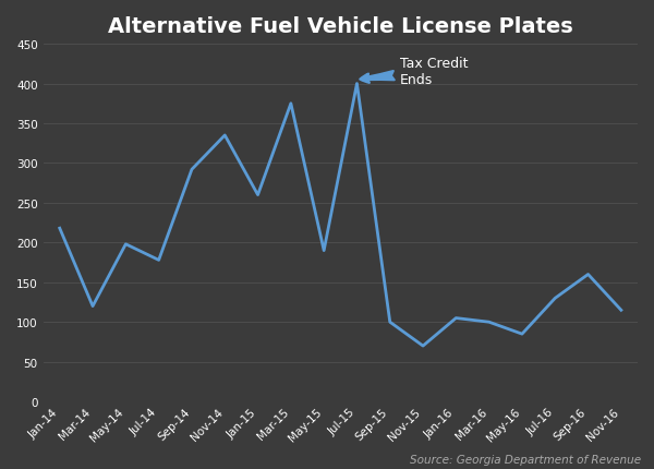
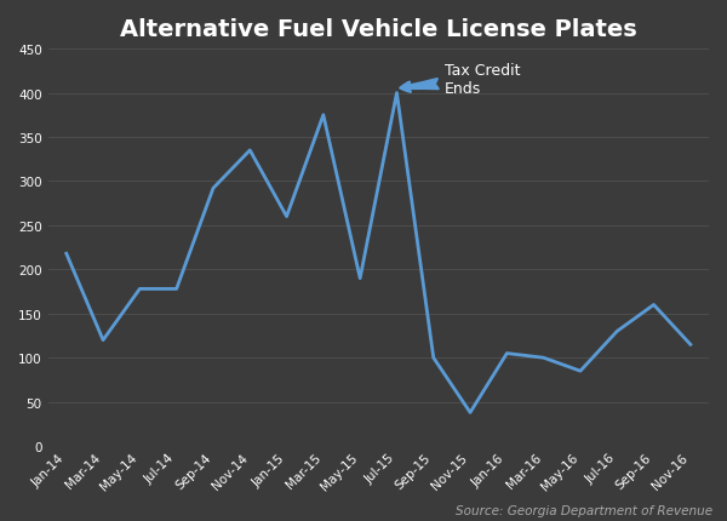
May-14: 198 -> 178
Nov-15: 70 -> 38
